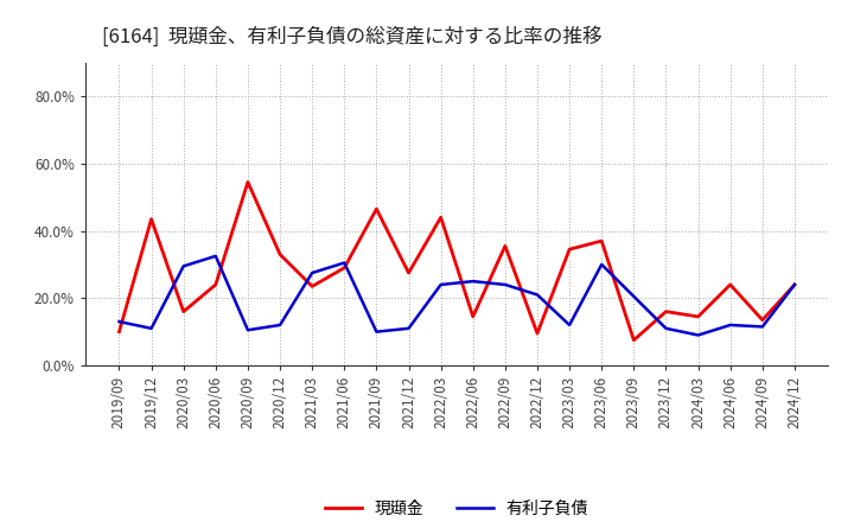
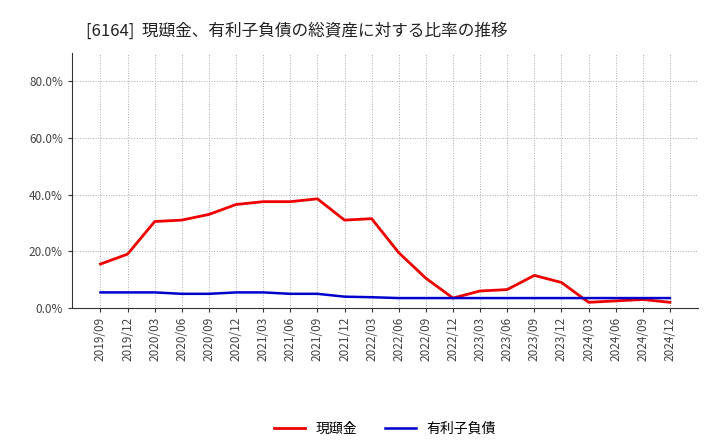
現頲金/2019/09: 10.0% -> 15.5%
有利子負債/2019/09: 13.0% -> 5.5%
現頲金/2019/12: 43.5% -> 19.0%
有利子負債/2019/12: 11.0% -> 5.5%
現頲金/2020/03: 16.0% -> 30.5%
有利子負債/2020/03: 29.5% -> 5.5%
現頲金/2020/06: 24.0% -> 31.0%
有利子負債/2020/06: 32.5% -> 5.0%
現頲金/2020/09: 54.5% -> 33.0%
有利子負債/2020/09: 10.5% -> 5.0%
現頲金/2020/12: 33.0% -> 36.5%
有利子負債/2020/12: 12.0% -> 5.5%
現頲金/2021/03: 23.5% -> 37.5%
有利子負債/2021/03: 27.5% -> 5.5%
現頲金/2021/06: 29.0% -> 37.5%
有利子負債/2021/06: 30.5% -> 5.0%
現頲金/2021/09: 46.5% -> 38.5%
有利子負債/2021/09: 10.0% -> 5.0%
現頲金/2021/12: 27.5% -> 31.0%
有利子負債/2021/12: 11.0% -> 4.0%
現頲金/2022/03: 44.0% -> 31.5%
有利子負債/2022/03: 24.0% -> 3.8%
現頲金/2022/06: 14.5% -> 19.5%
有利子負債/2022/06: 25.0% -> 3.5%
現頲金/2022/09: 35.5% -> 10.5%
有利子負債/2022/09: 24.0% -> 3.5%
現頲金/2022/12: 9.5% -> 3.5%
有利子負債/2022/12: 21.0% -> 3.5%
現頲金/2023/03: 34.5% -> 6.0%
有利子負債/2023/03: 12.0% -> 3.5%
現頲金/2023/06: 37.0% -> 6.5%
有利子負債/2023/06: 30.0% -> 3.5%
現頲金/2023/09: 7.5% -> 11.5%
有利子負債/2023/09: 20.5% -> 3.5%
現頲金/2023/12: 16.0% -> 9.0%
有利子負債/2023/12: 11.0% -> 3.5%
現頲金/2024/03: 14.5% -> 2.0%
有利子負債/2024/03: 9.0% -> 3.5%
現頲金/2024/06: 24.0% -> 2.5%
有利子負債/2024/06: 12.0% -> 3.5%
現頲金/2024/09: 13.5% -> 3.0%
有利子負債/2024/09: 11.5% -> 3.5%
現頲金/2024/12: 24.0% -> 2.0%
有利子負債/2024/12: 24.0% -> 3.5%
